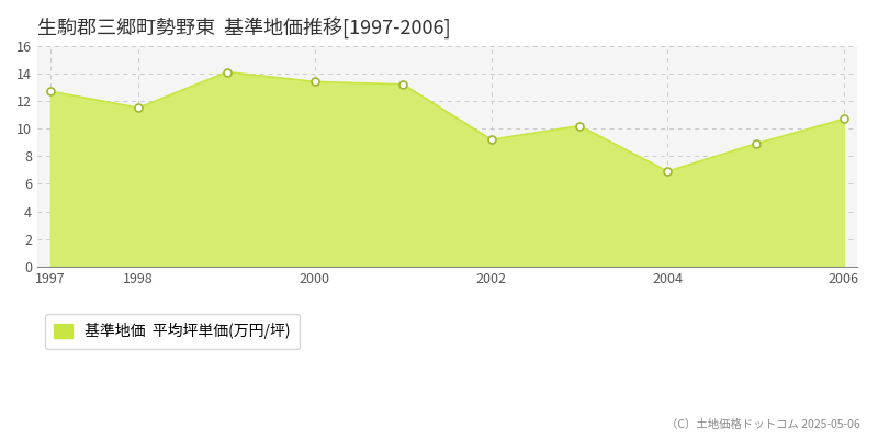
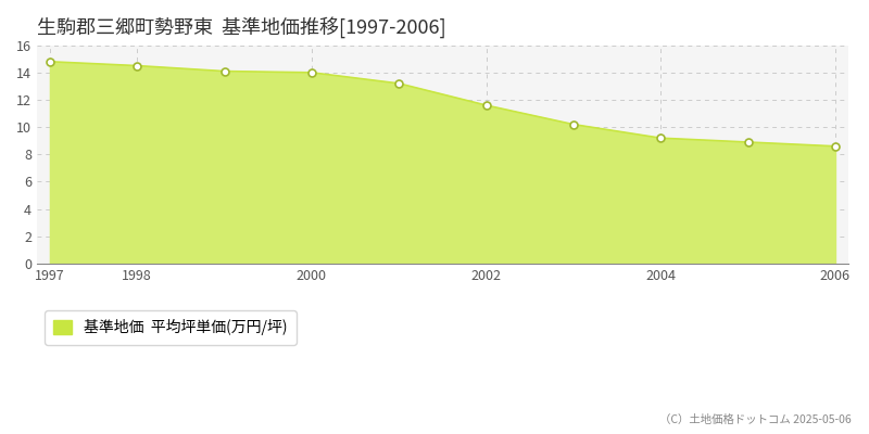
1997: 12.7 -> 14.8
1998: 11.5 -> 14.5
2000: 13.4 -> 14.0
2002: 9.2 -> 11.6
2004: 6.9 -> 9.2
2006: 10.7 -> 8.6
